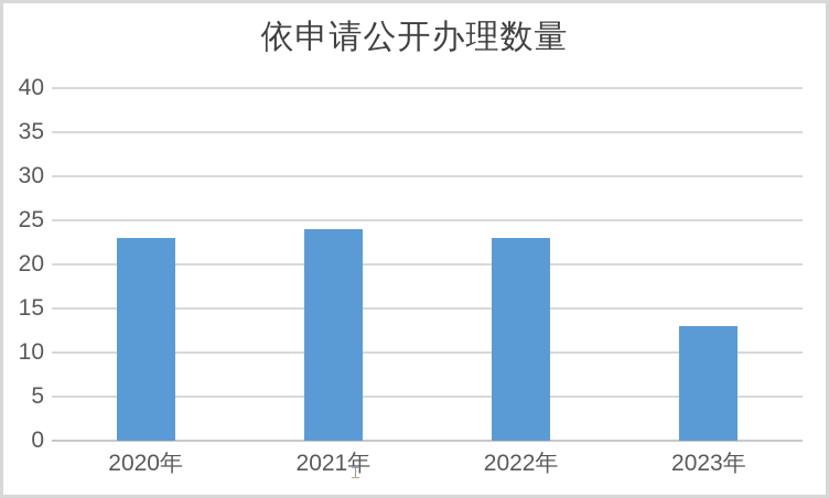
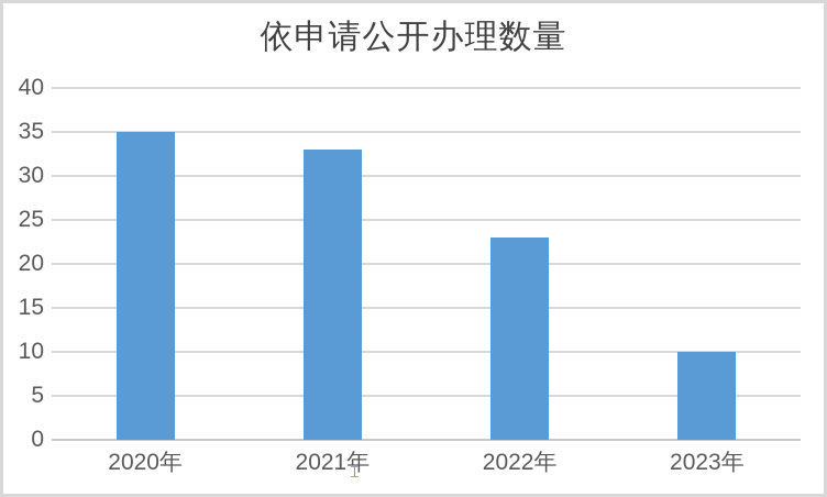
2020年: 23 -> 35
2021年: 24 -> 33
2023年: 13 -> 10
